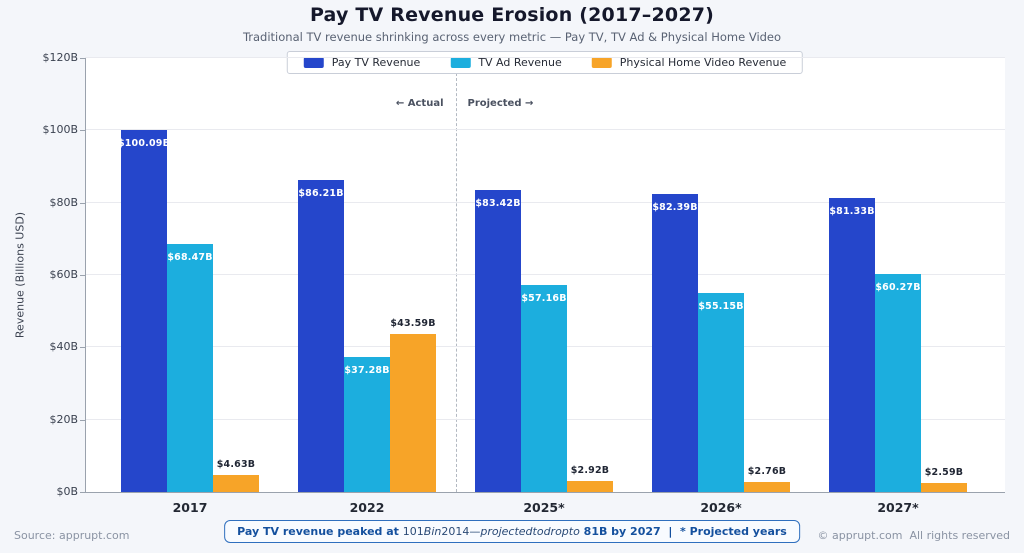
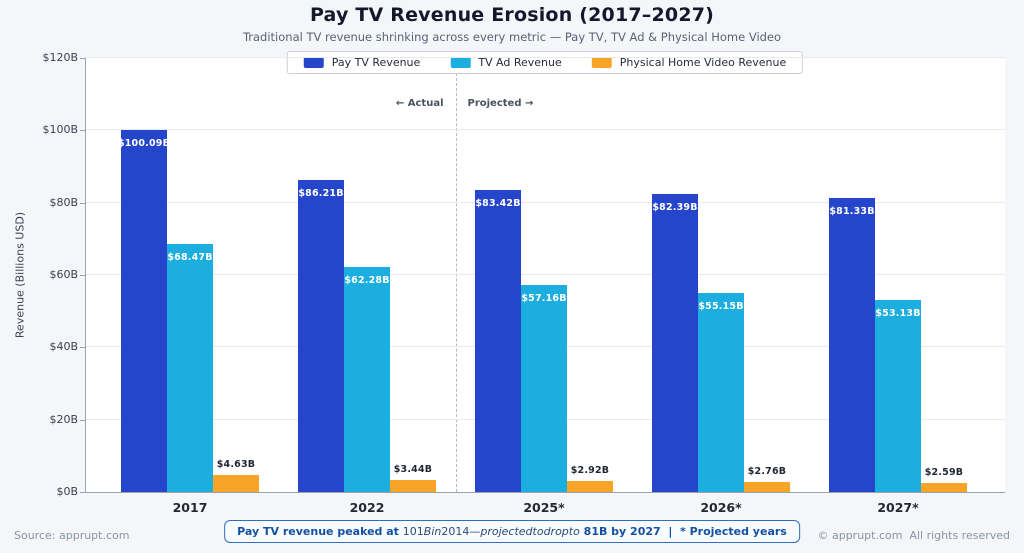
TV Ad Revenue/2022: $37.28B -> $62.28B
Physical Home Video Revenue/2022: $43.59B -> $3.44B
TV Ad Revenue/2027*: $60.27B -> $53.13B
